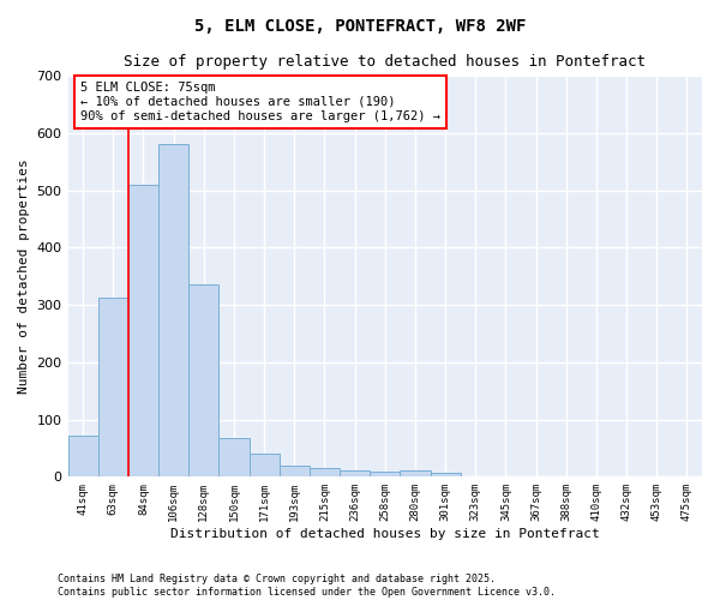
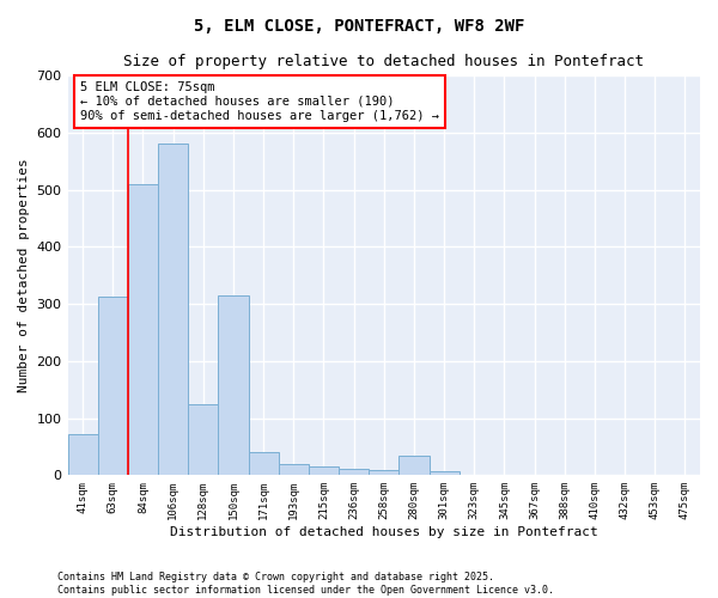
128sqm: 335 -> 125
150sqm: 68 -> 315
280sqm: 12 -> 35
